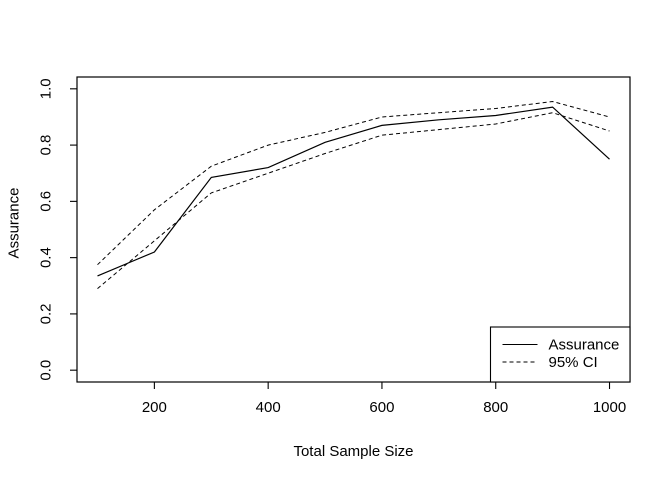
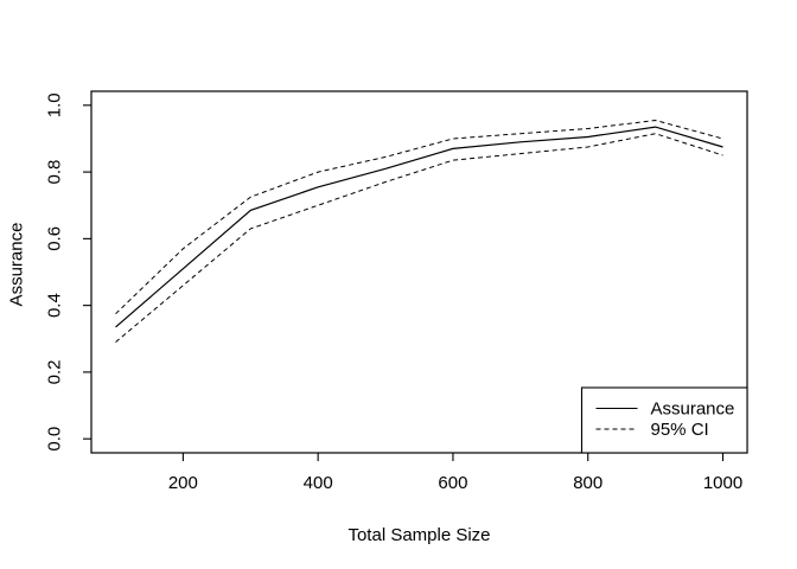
Assurance/200: 0.42 -> 0.51
Assurance/400: 0.72 -> 0.76
Assurance/1000: 0.75 -> 0.88
